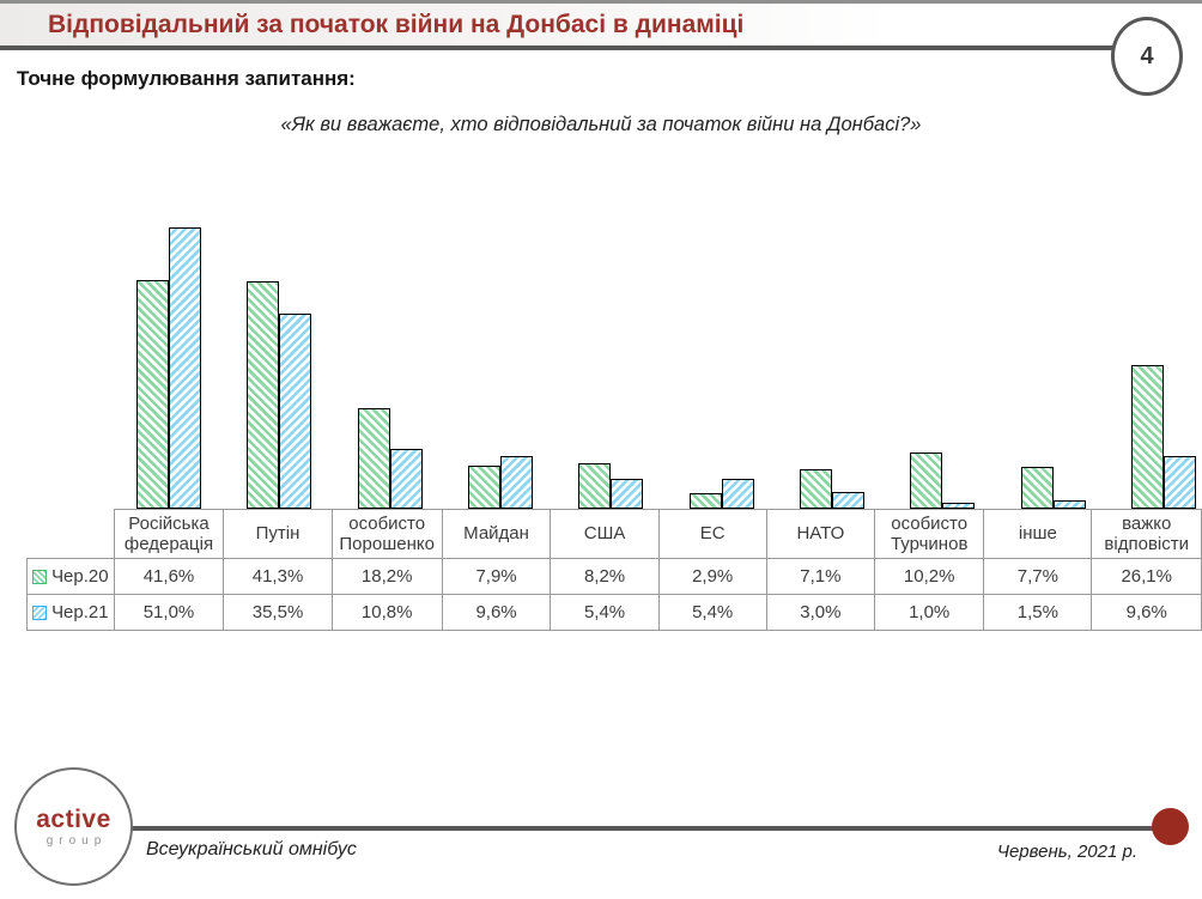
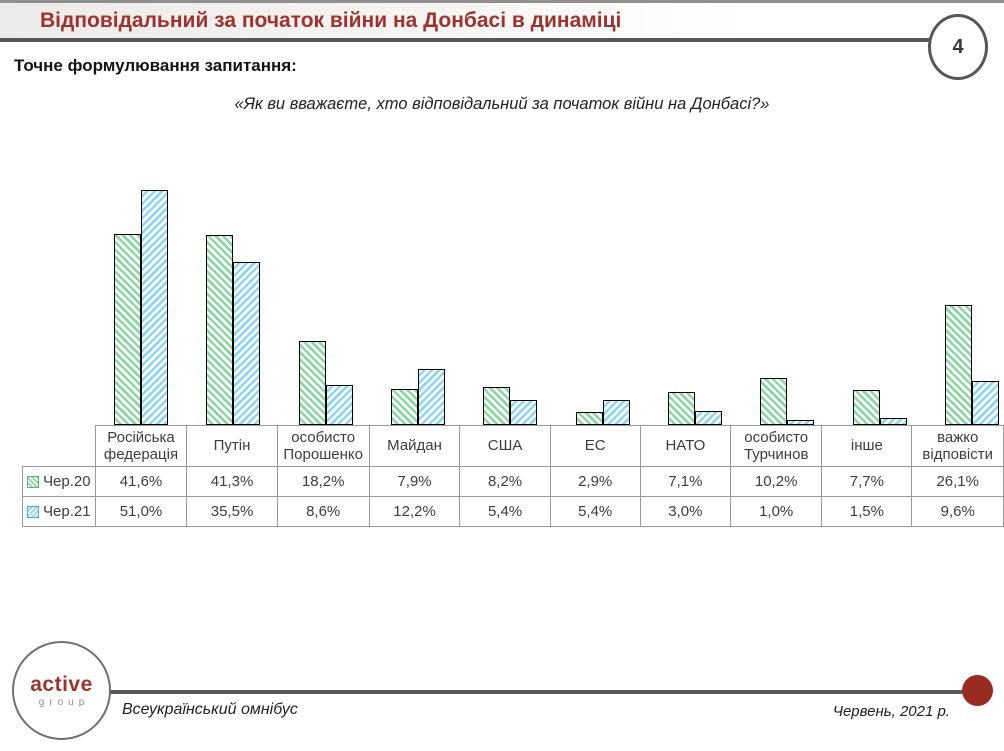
Чер.21/особисто Порошенко: 10,8% -> 8,6%
Чер.21/Майдан: 9,6% -> 12,2%
